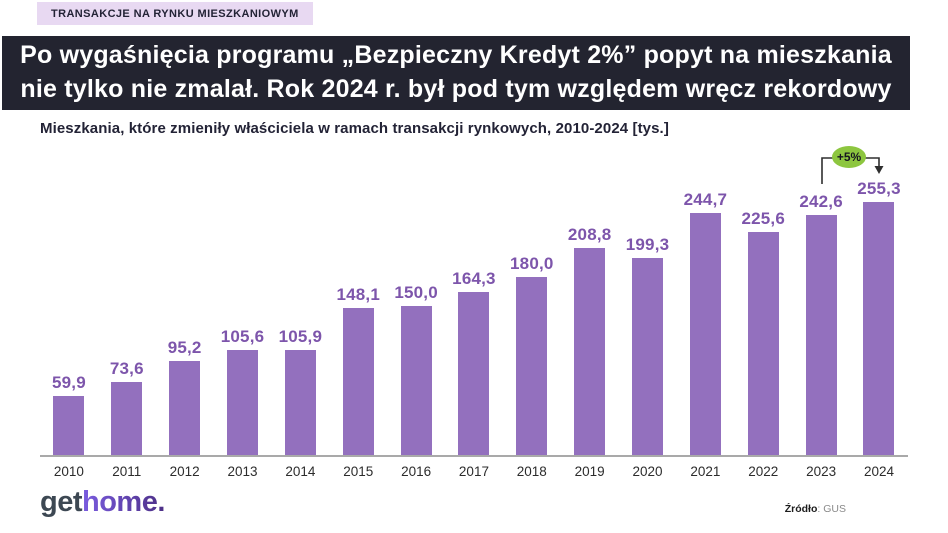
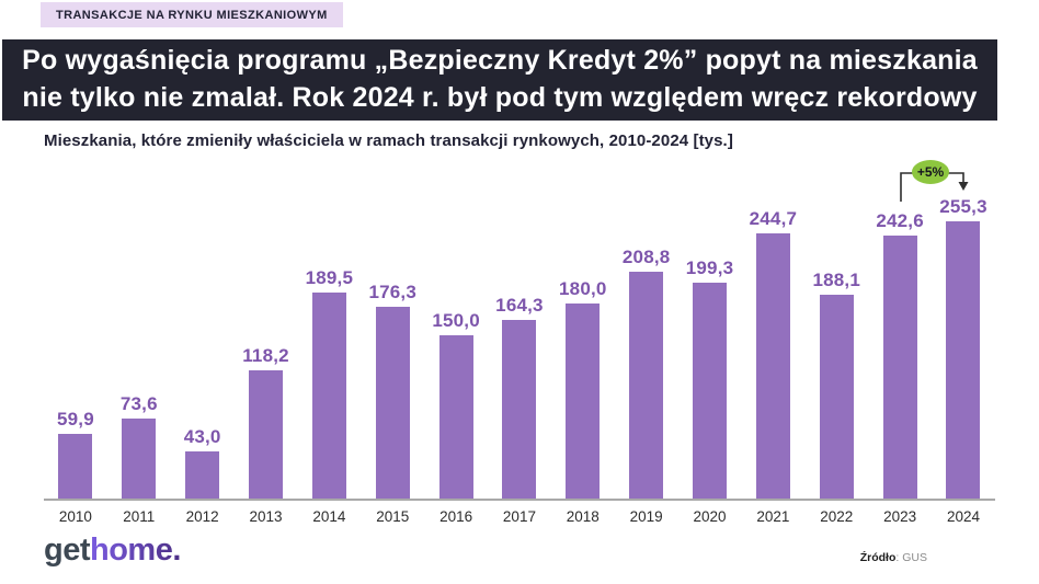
2012: 95,2 -> 43,0
2013: 105,6 -> 118,2
2014: 105,9 -> 189,5
2015: 148,1 -> 176,3
2022: 225,6 -> 188,1
